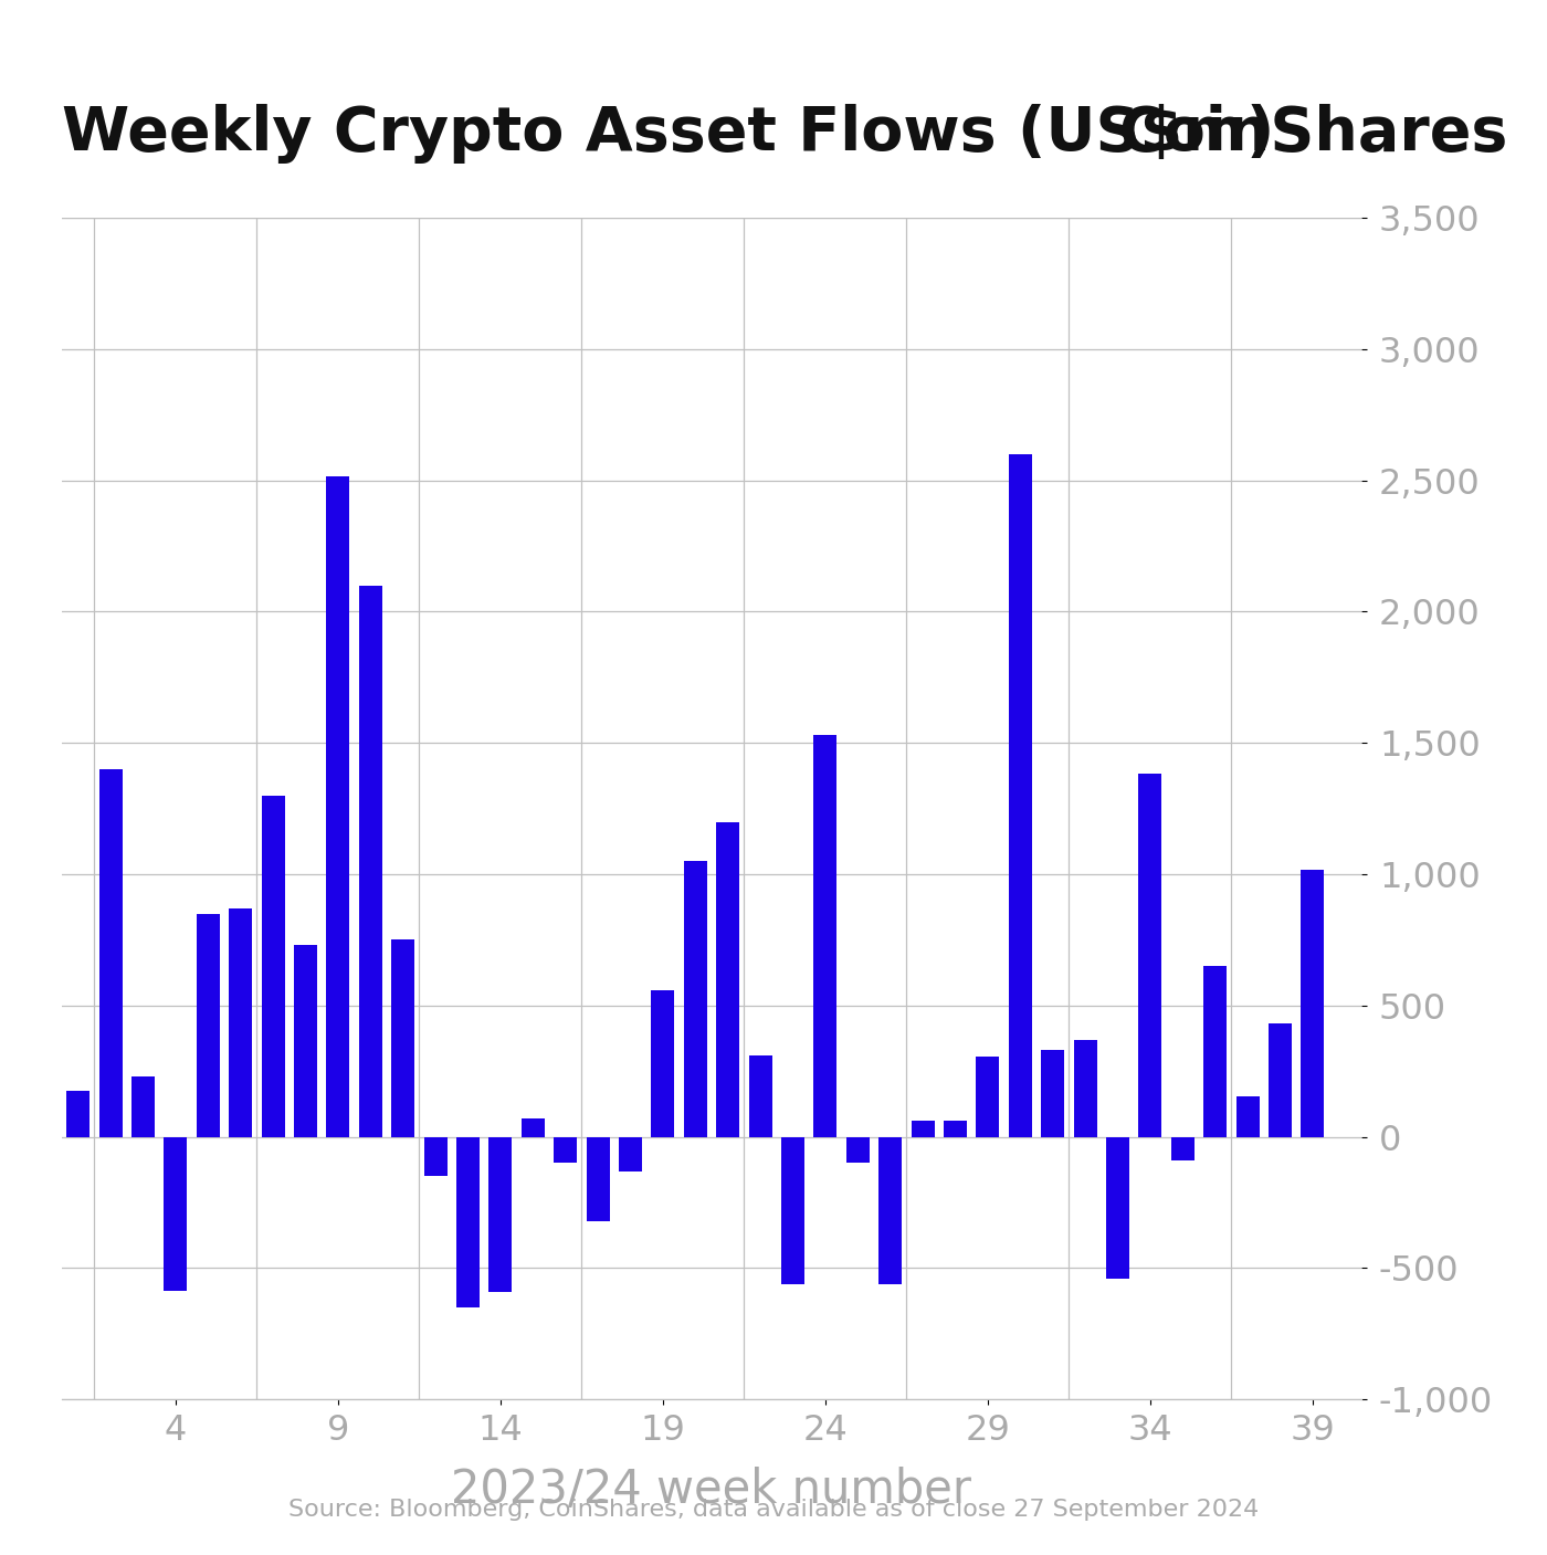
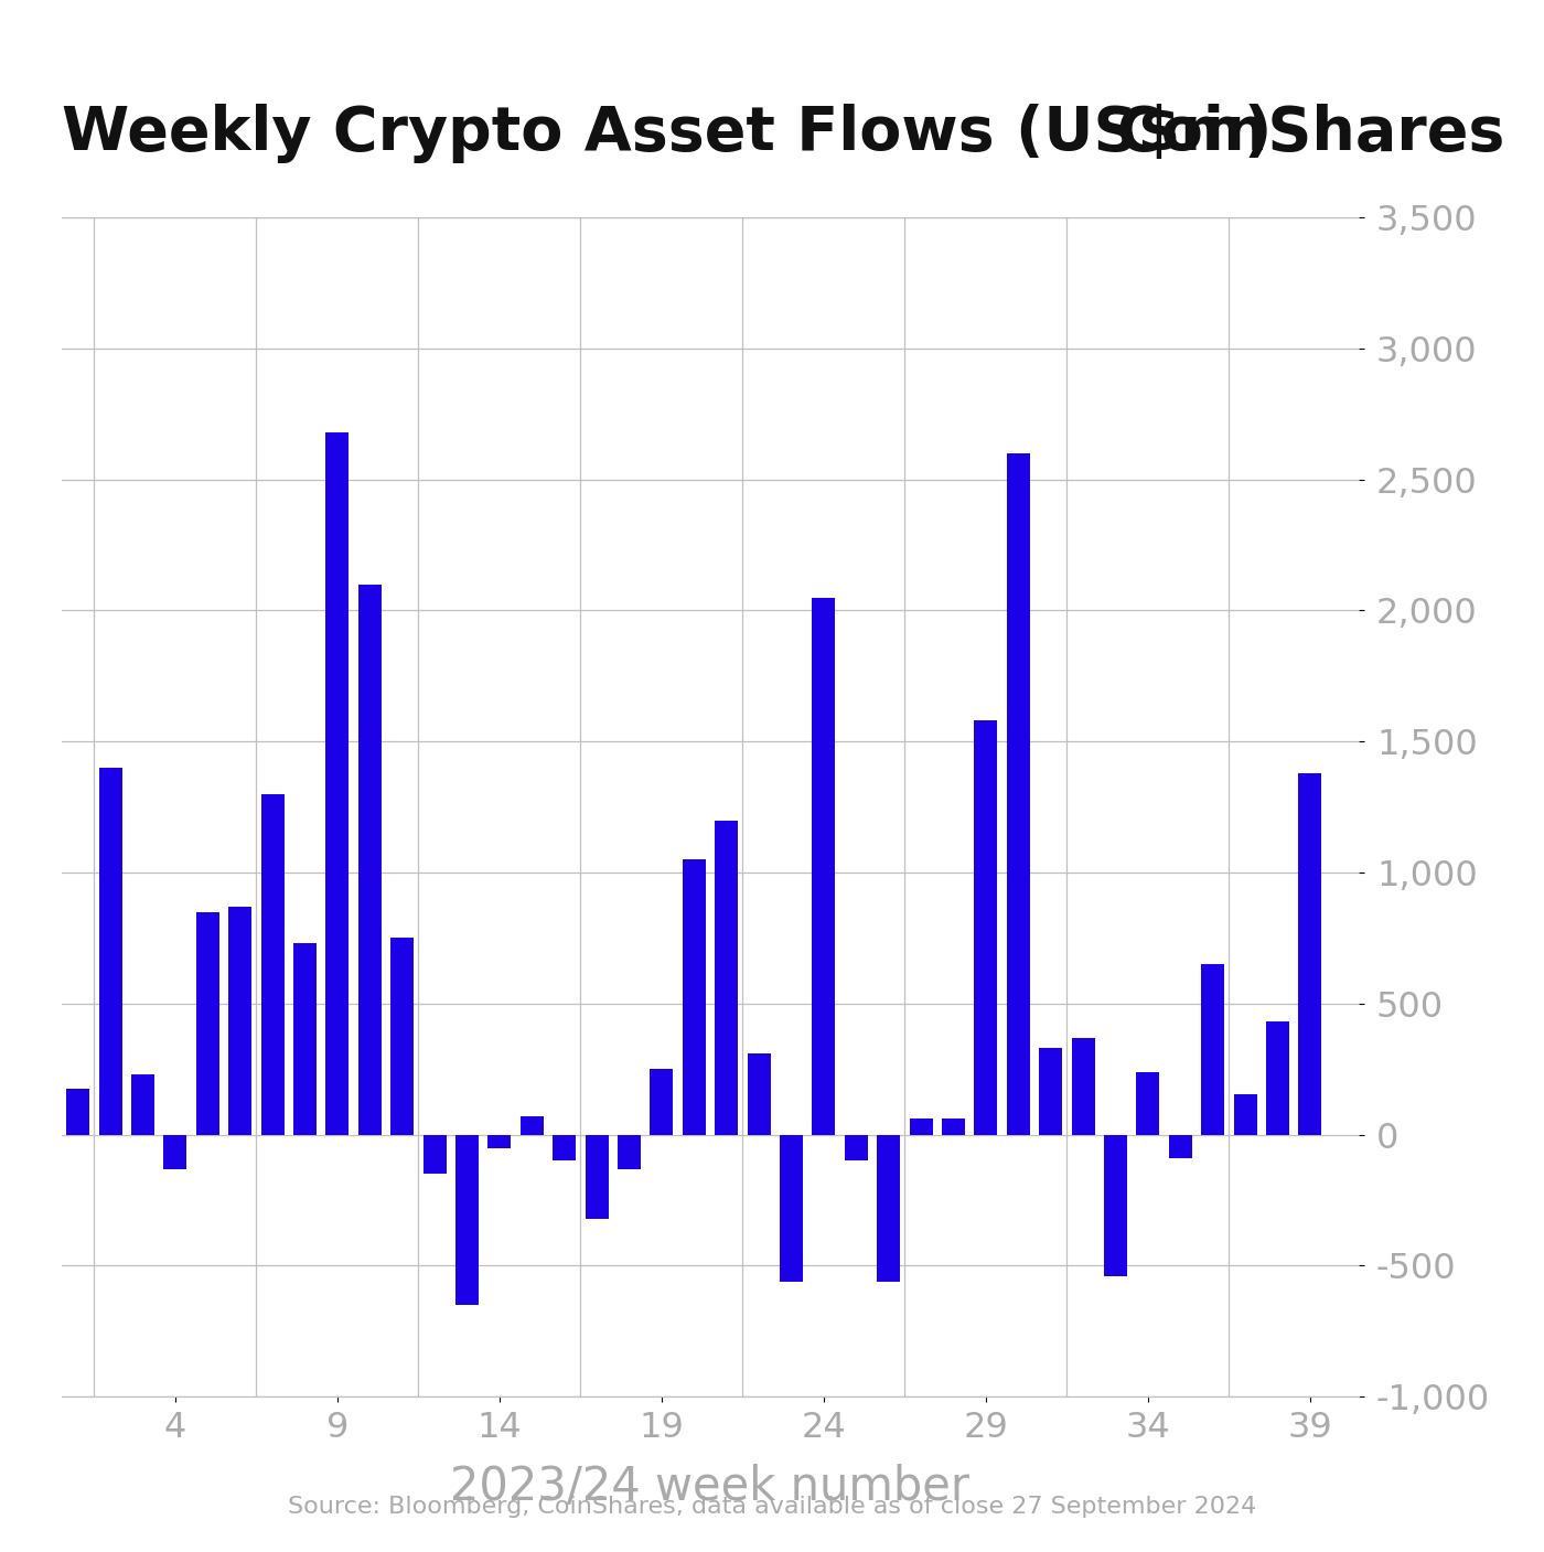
4: -585 -> -130
9: 2,515 -> 2,680
14: -590 -> -50
19: 560 -> 250
24: 1,530 -> 2,050
29: 305 -> 1,580
34: 1,385 -> 240
39: 1,015 -> 1,380
